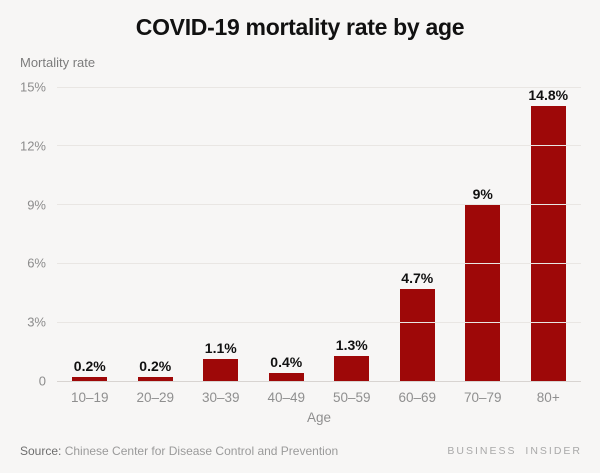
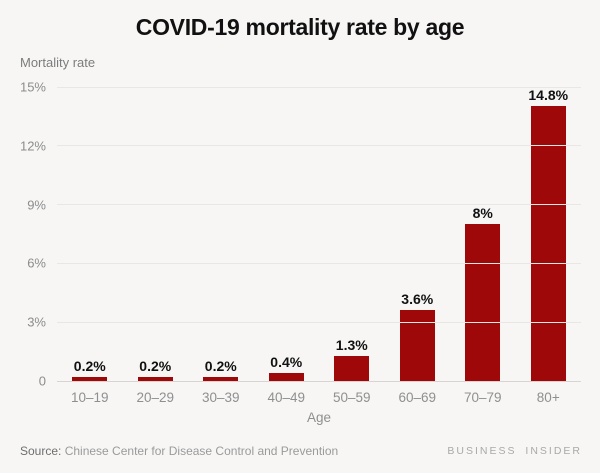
30–39: 1.1% -> 0.2%
60–69: 4.7% -> 3.6%
70–79: 9% -> 8%
